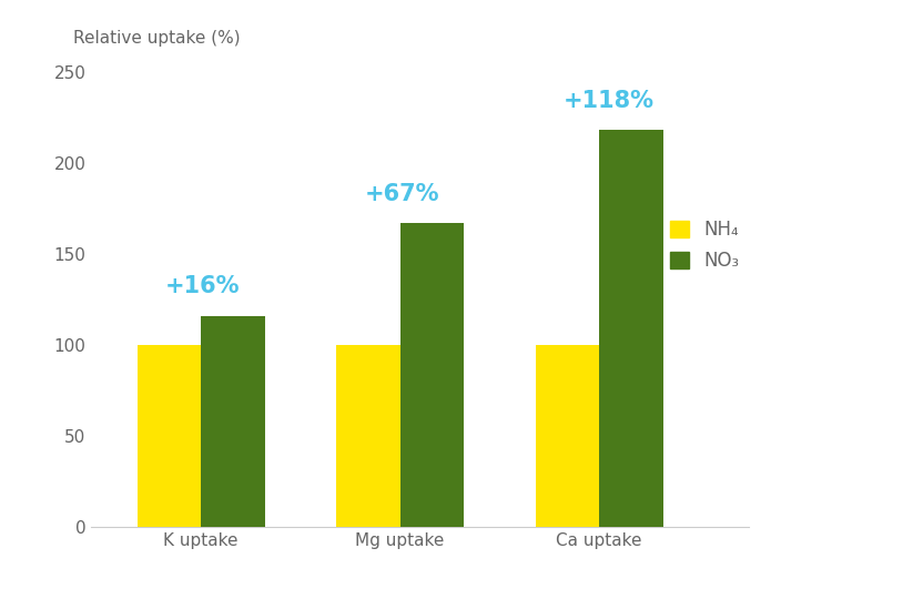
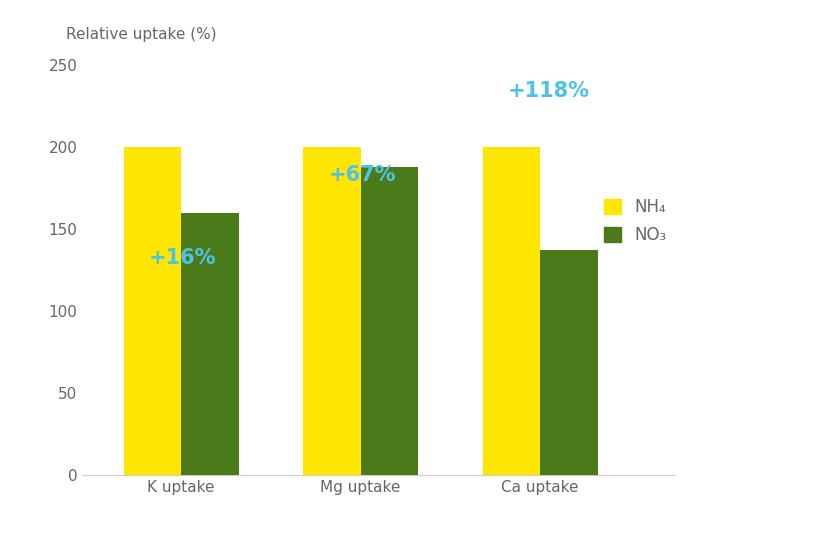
NH₄/K uptake: 100 -> 200
NO₃/K uptake: 116 -> 160
NH₄/Mg uptake: 100 -> 200
NO₃/Mg uptake: 167 -> 188
NH₄/Ca uptake: 100 -> 200
NO₃/Ca uptake: 218 -> 137
